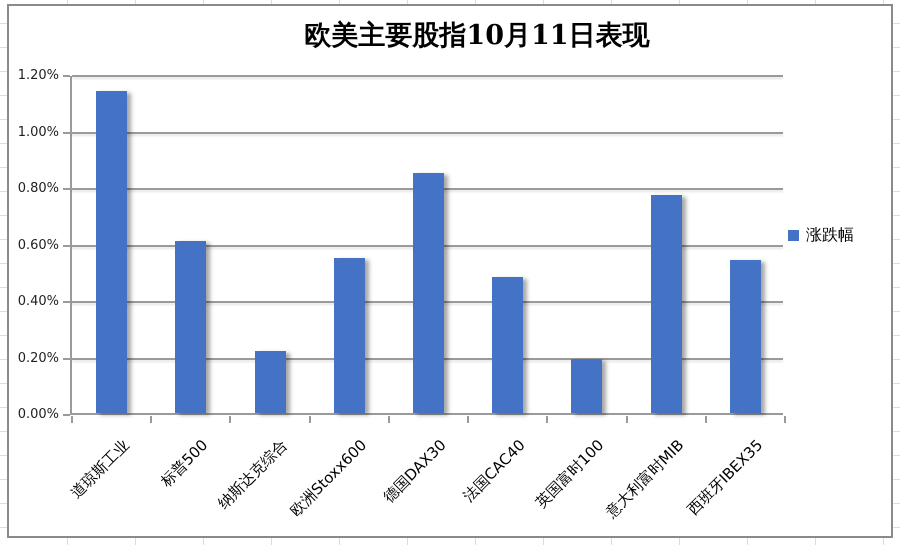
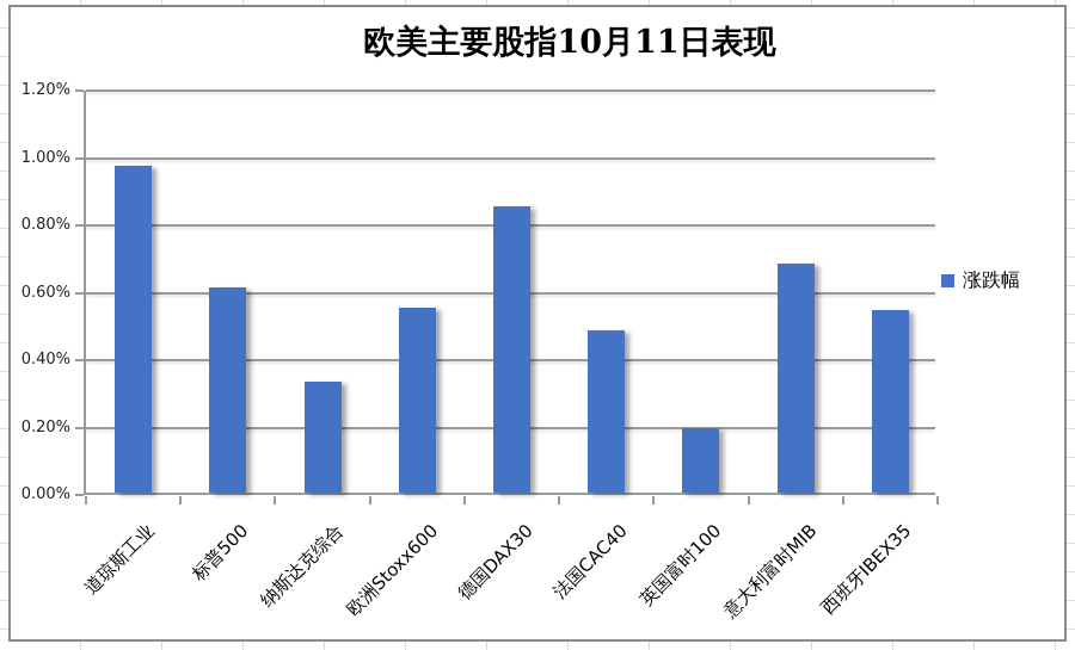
道琼斯工业: 1.14% -> 0.97%
纳斯达克综合: 0.22% -> 0.33%
意大利富时MIB: 0.77% -> 0.68%
